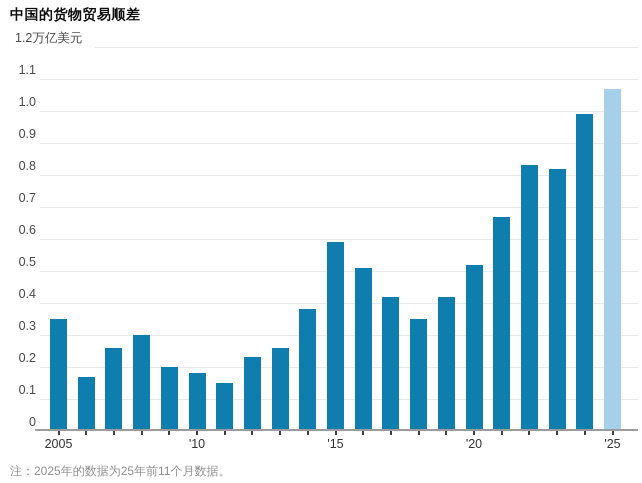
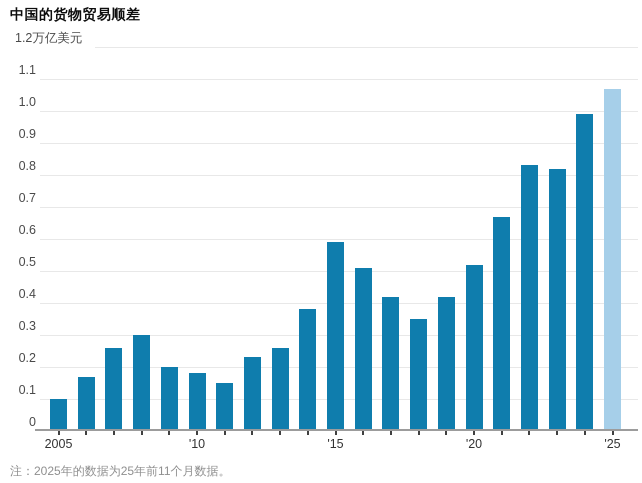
2005: 0.35 -> 0.10
